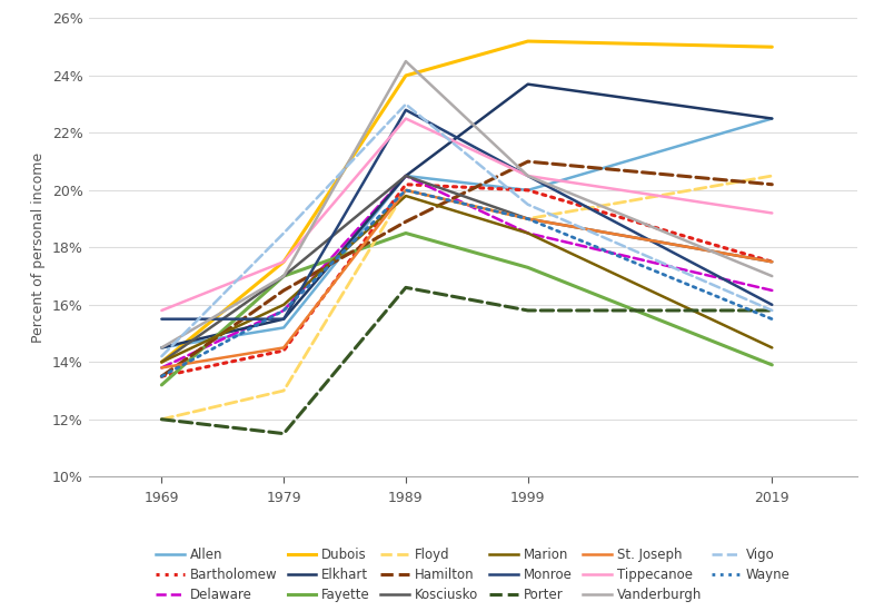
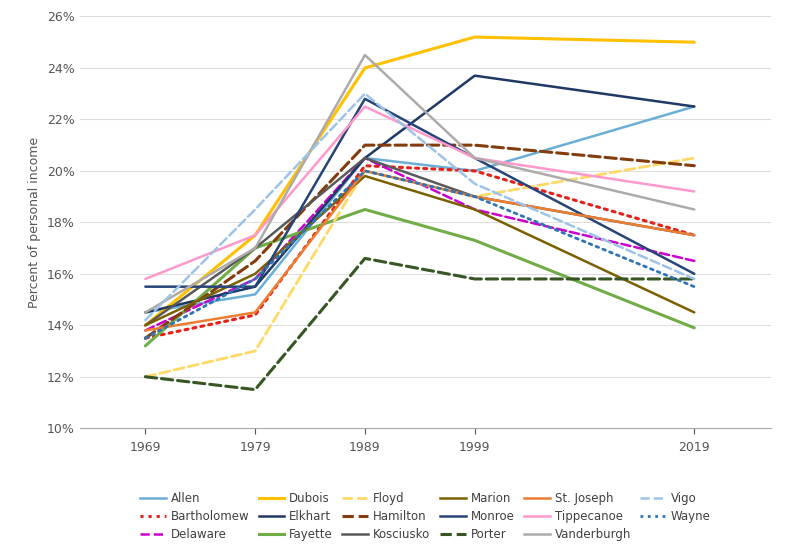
Hamilton/1989: 18.9% -> 21.0%
Vanderburgh/2019: 17.0% -> 18.5%
